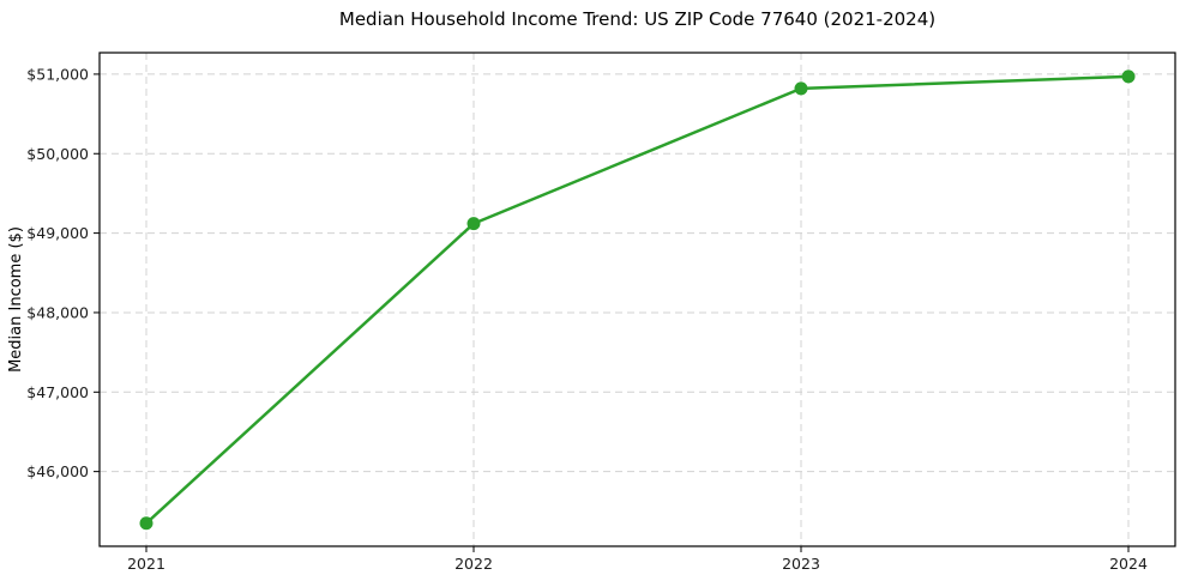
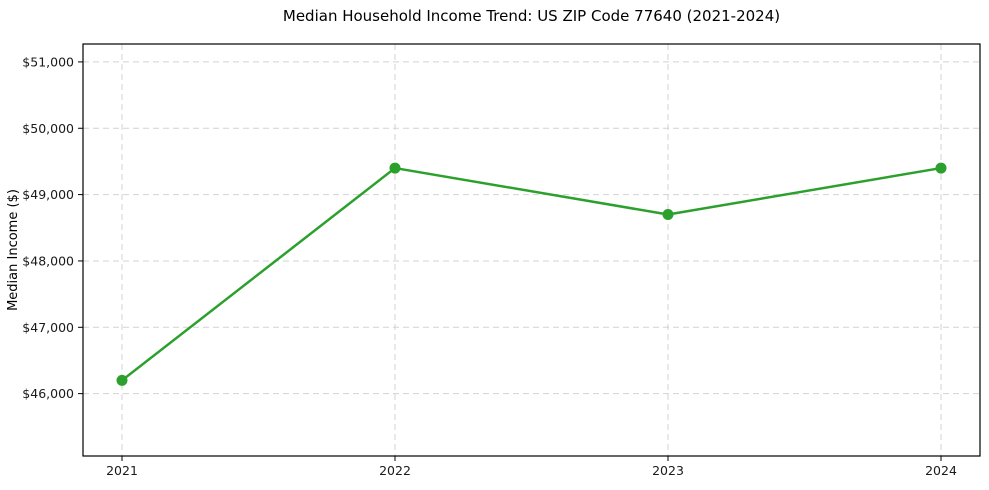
2021: $45400 -> $46200
2022: $49100 -> $49400
2023: $50800 -> $48700
2024: $51000 -> $49400
